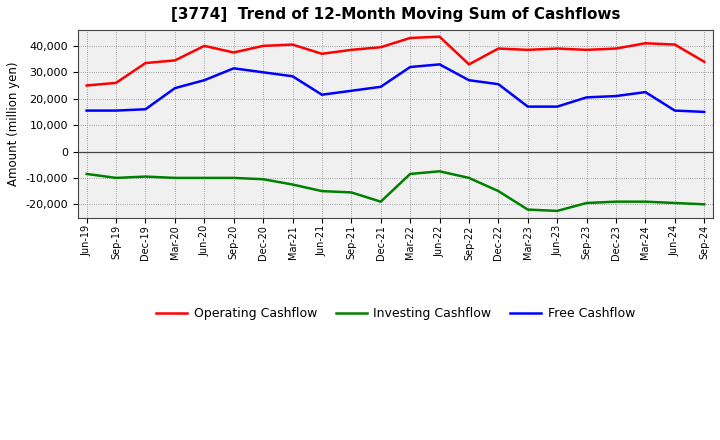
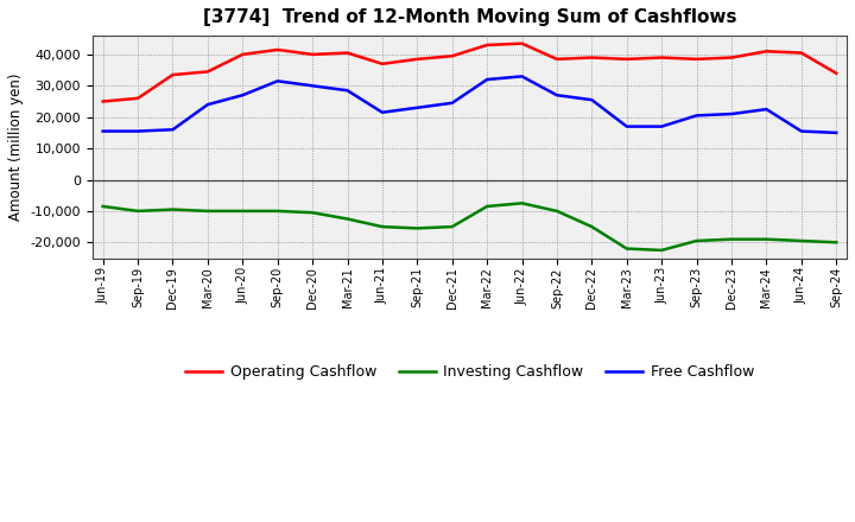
Operating Cashflow/Sep-20: 37,500 -> 41,500
Investing Cashflow/Dec-21: -19,000 -> -15,000
Operating Cashflow/Sep-22: 33,000 -> 38,500
